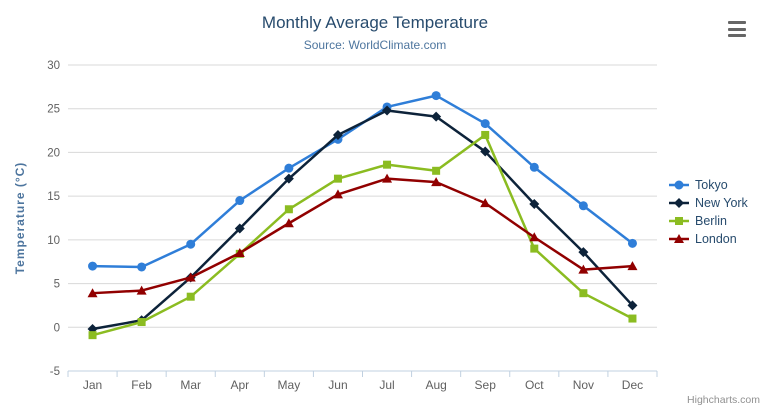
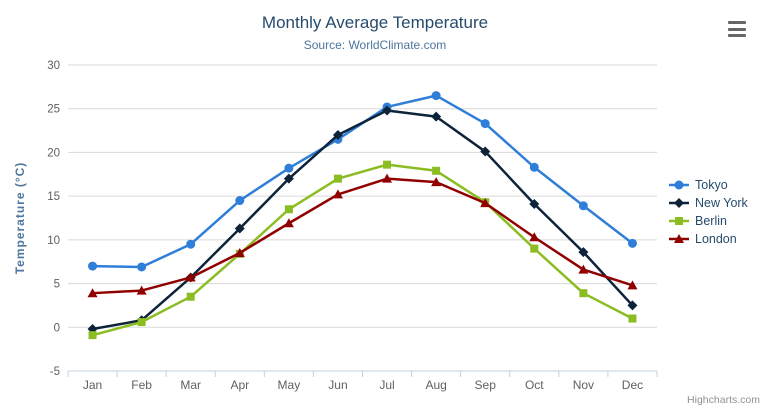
Berlin/Sep: 22 -> 14
London/Dec: 7 -> 5
